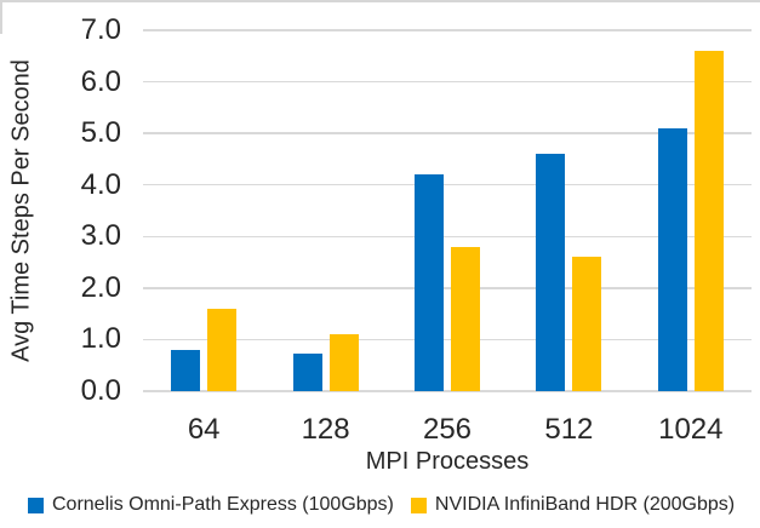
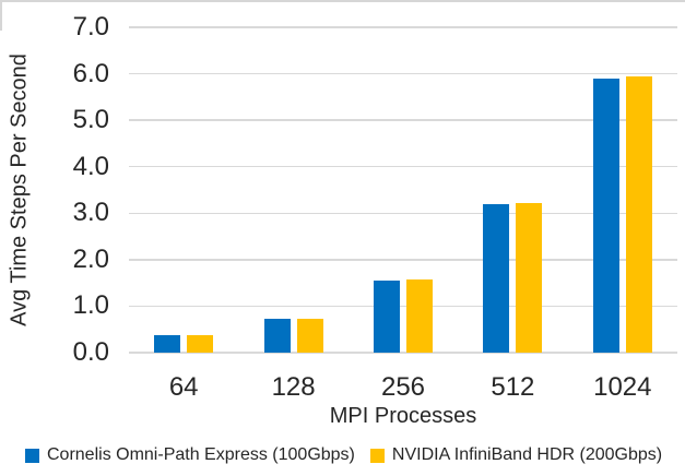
Cornelis Omni-Path Express (100Gbps)/64: 0.8 -> 0.4
NVIDIA InfiniBand HDR (200Gbps)/64: 1.6 -> 0.4
NVIDIA InfiniBand HDR (200Gbps)/128: 1.1 -> 0.7
Cornelis Omni-Path Express (100Gbps)/256: 4.2 -> 1.5
NVIDIA InfiniBand HDR (200Gbps)/256: 2.8 -> 1.6
Cornelis Omni-Path Express (100Gbps)/512: 4.6 -> 3.2
NVIDIA InfiniBand HDR (200Gbps)/512: 2.6 -> 3.2
Cornelis Omni-Path Express (100Gbps)/1024: 5.1 -> 5.9
NVIDIA InfiniBand HDR (200Gbps)/1024: 6.6 -> 6.0
